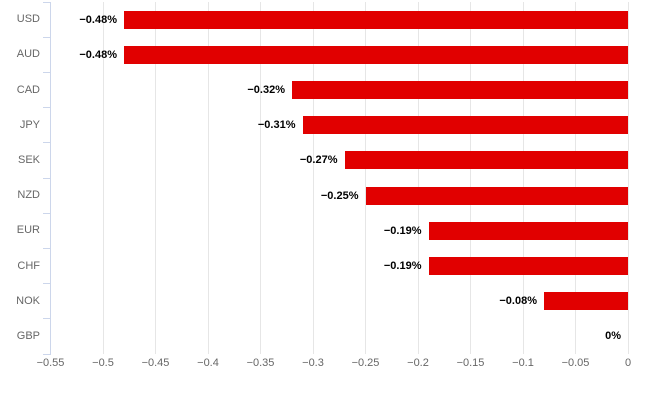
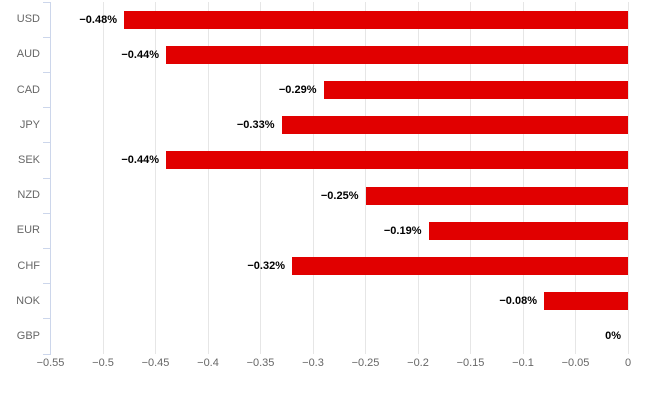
AUD: −0.48% -> −0.44%
CAD: −0.32% -> −0.29%
JPY: −0.31% -> −0.33%
SEK: −0.27% -> −0.44%
CHF: −0.19% -> −0.32%
